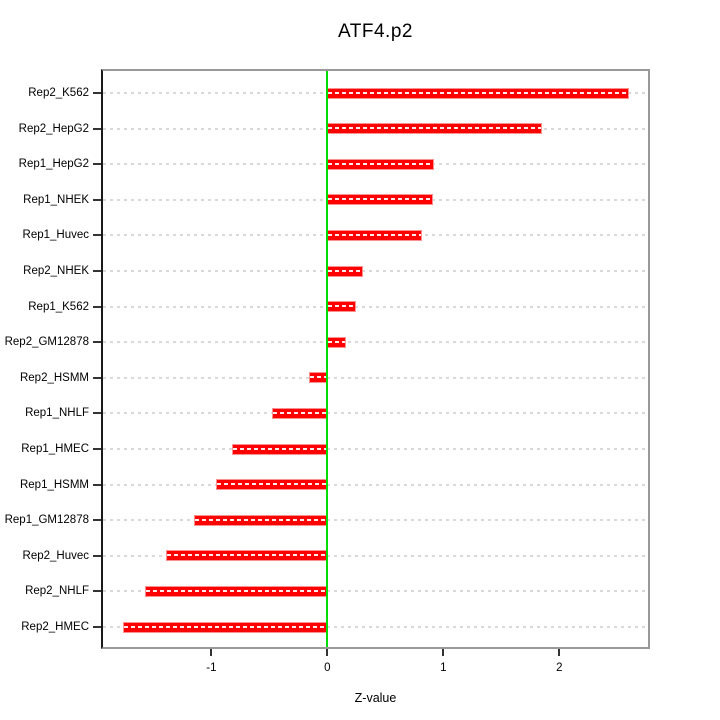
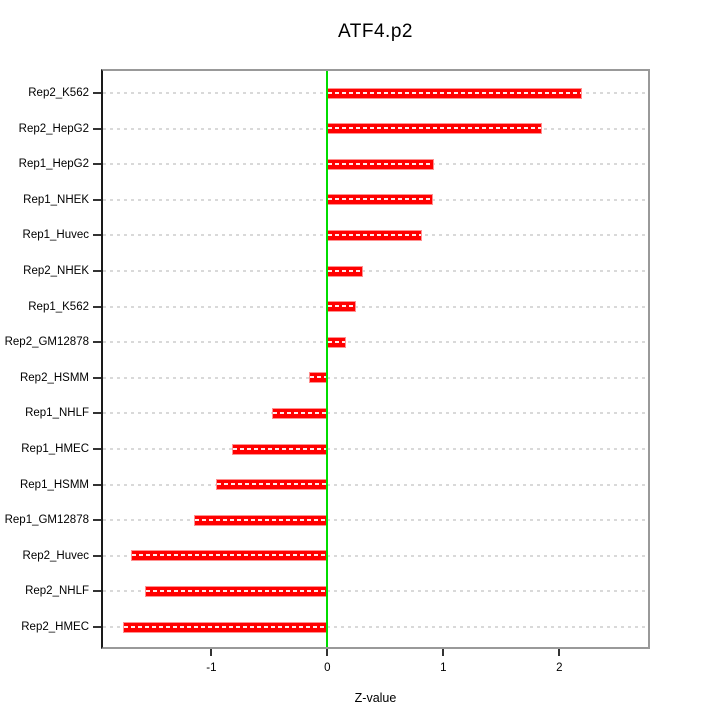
Rep2_K562: 2.60 -> 2.20
Rep2_Huvec: -1.39 -> -1.69
